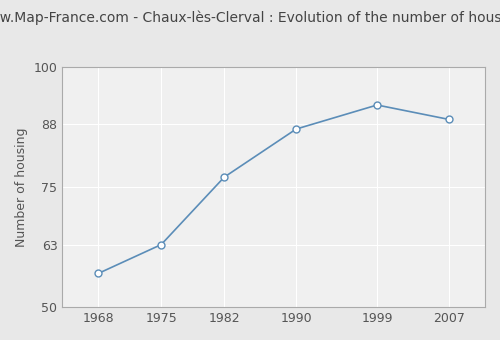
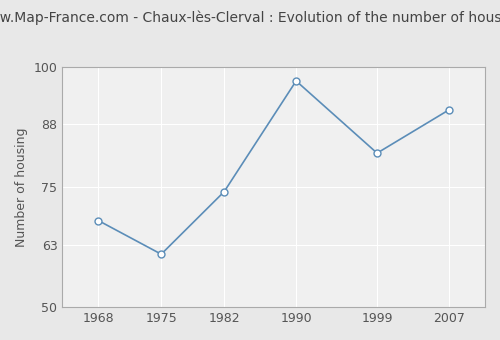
1968: 57 -> 68
1975: 63 -> 61
1982: 77 -> 74
1990: 87 -> 97
1999: 92 -> 82
2007: 89 -> 91
